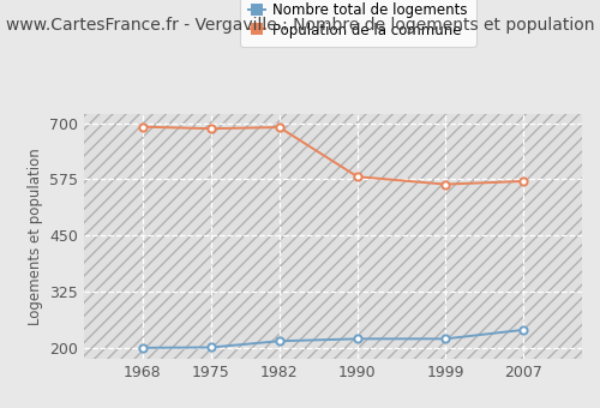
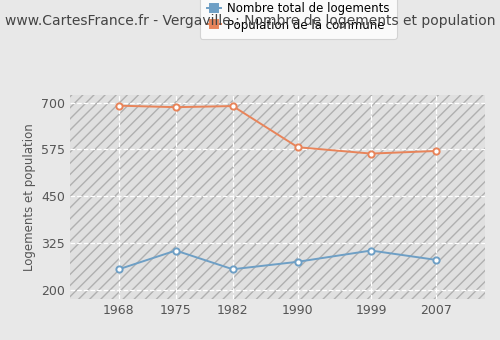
Nombre total de logements/1968: 200 -> 255
Nombre total de logements/1975: 201 -> 305
Nombre total de logements/1982: 215 -> 255
Nombre total de logements/1990: 220 -> 275
Nombre total de logements/1999: 220 -> 305
Nombre total de logements/2007: 240 -> 280
